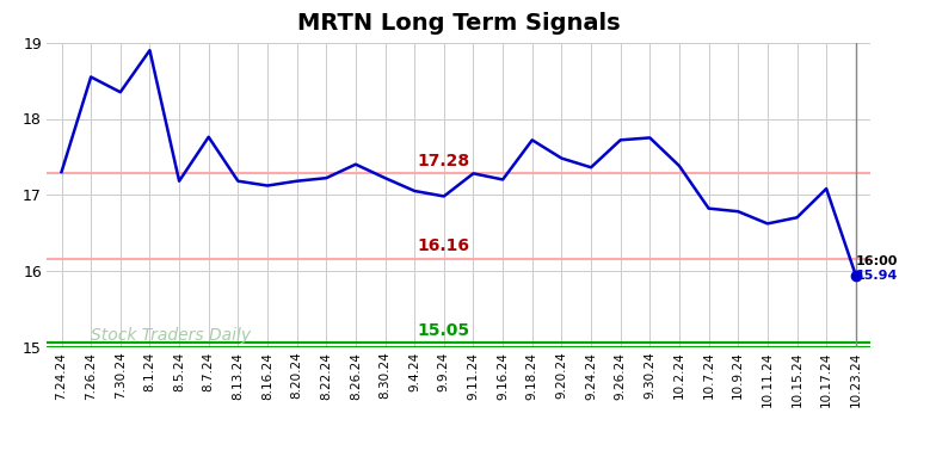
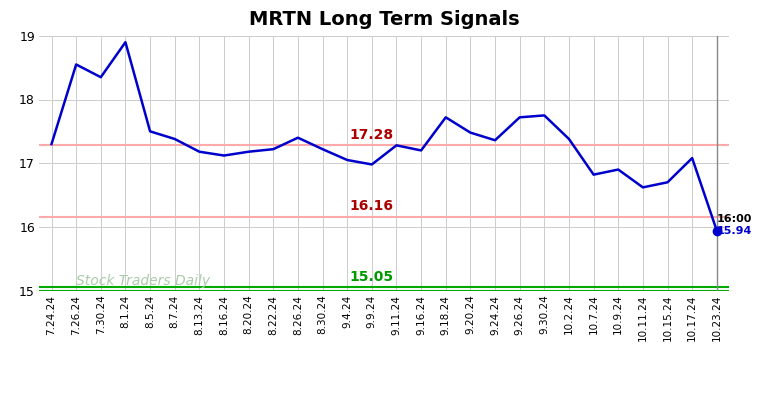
8.5.24: 17.18 -> 17.50
8.7.24: 17.76 -> 17.38
10.9.24: 16.78 -> 16.90
